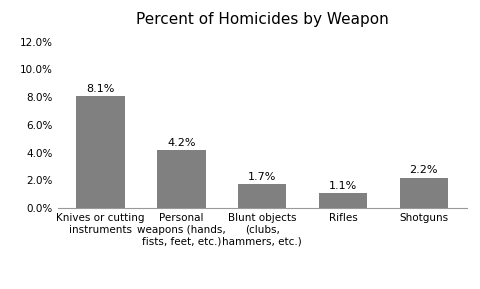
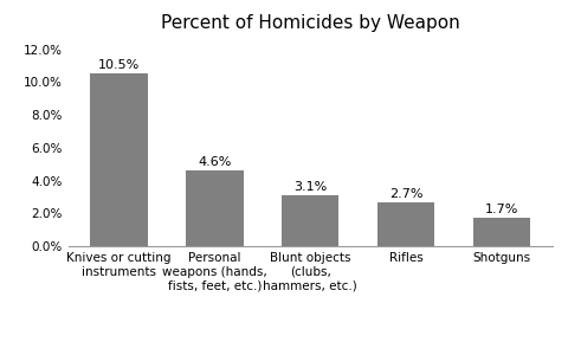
Knives or cutting instruments: 8.1% -> 10.5%
Personal weapons (hands, fists, feet, etc.): 4.2% -> 4.6%
Blunt objects (clubs, hammers, etc.): 1.7% -> 3.1%
Rifles: 1.1% -> 2.7%
Shotguns: 2.2% -> 1.7%
